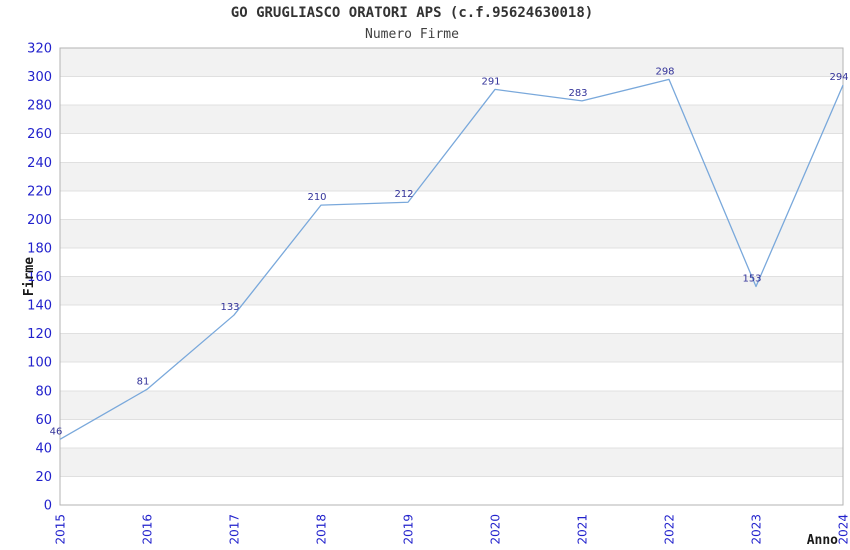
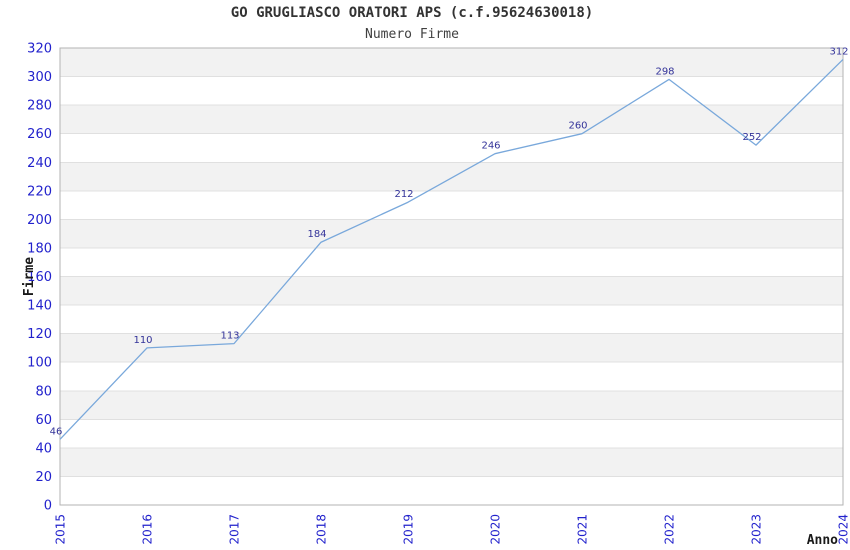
2016: 81 -> 110
2017: 133 -> 113
2018: 210 -> 184
2020: 291 -> 246
2021: 283 -> 260
2023: 153 -> 252
2024: 294 -> 312
